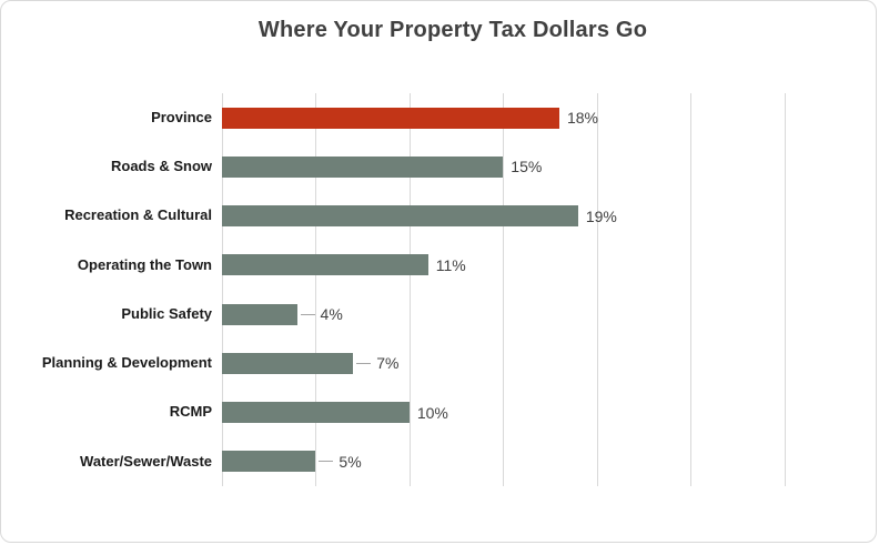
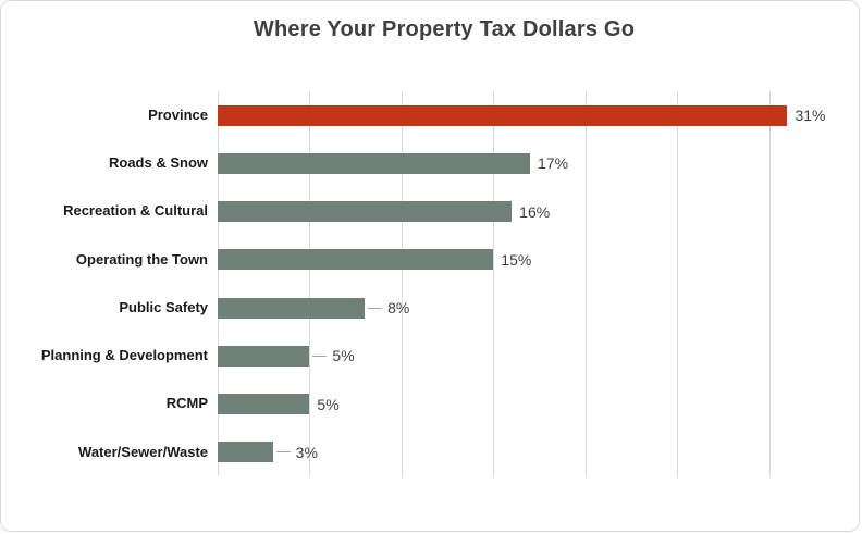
Province: 18% -> 31%
Roads & Snow: 15% -> 17%
Recreation & Cultural: 19% -> 16%
Operating the Town: 11% -> 15%
Public Safety: 4% -> 8%
Planning & Development: 7% -> 5%
RCMP: 10% -> 5%
Water/Sewer/Waste: 5% -> 3%
